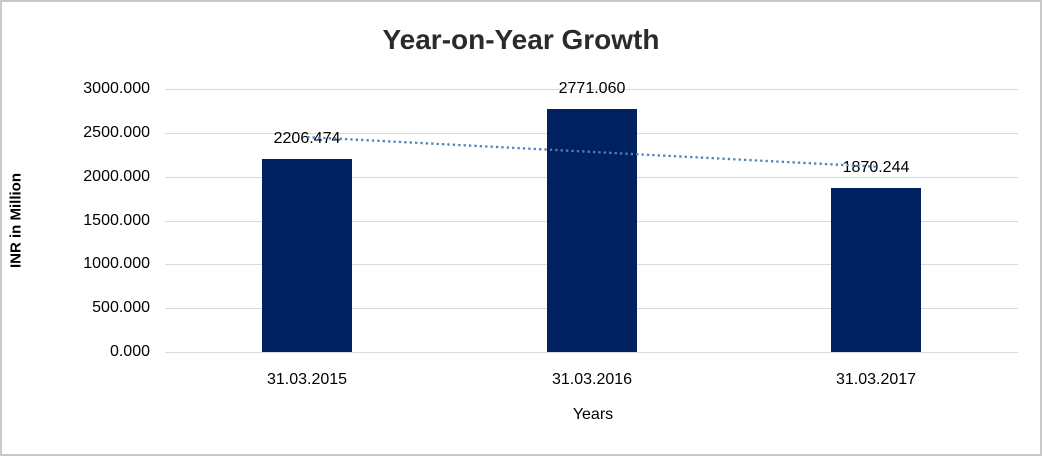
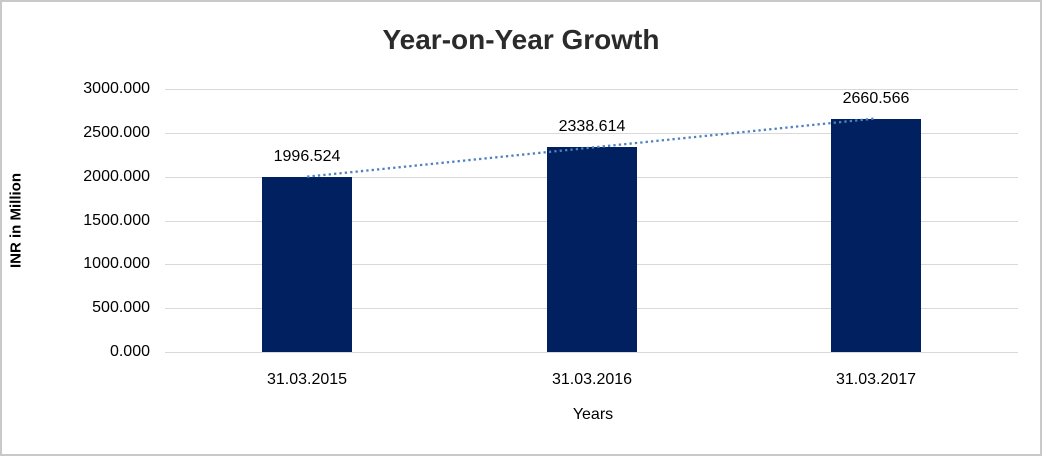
31.03.2015: 2206.474 -> 1996.524
31.03.2016: 2771.060 -> 2338.614
31.03.2017: 1870.244 -> 2660.566
